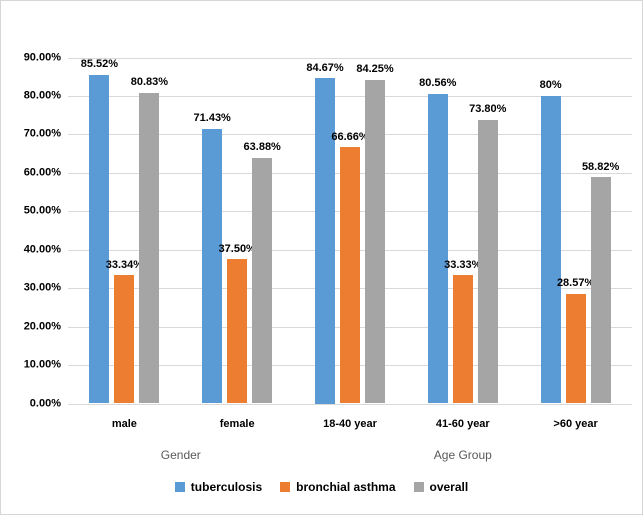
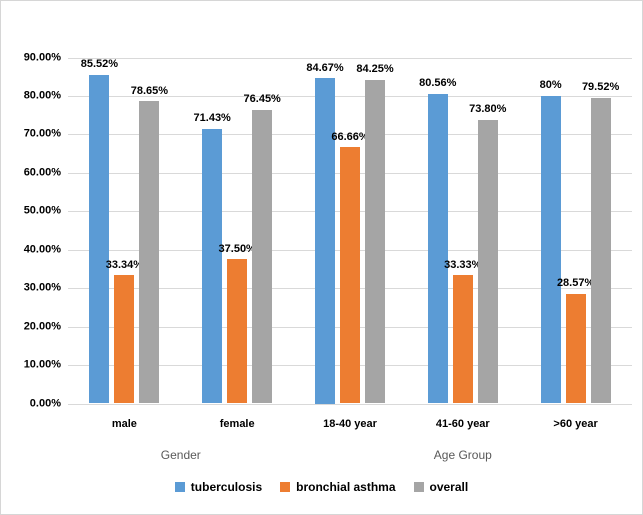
overall/male: 80.83% -> 78.65%
overall/female: 63.88% -> 76.45%
overall/>60 year: 58.82% -> 79.52%
